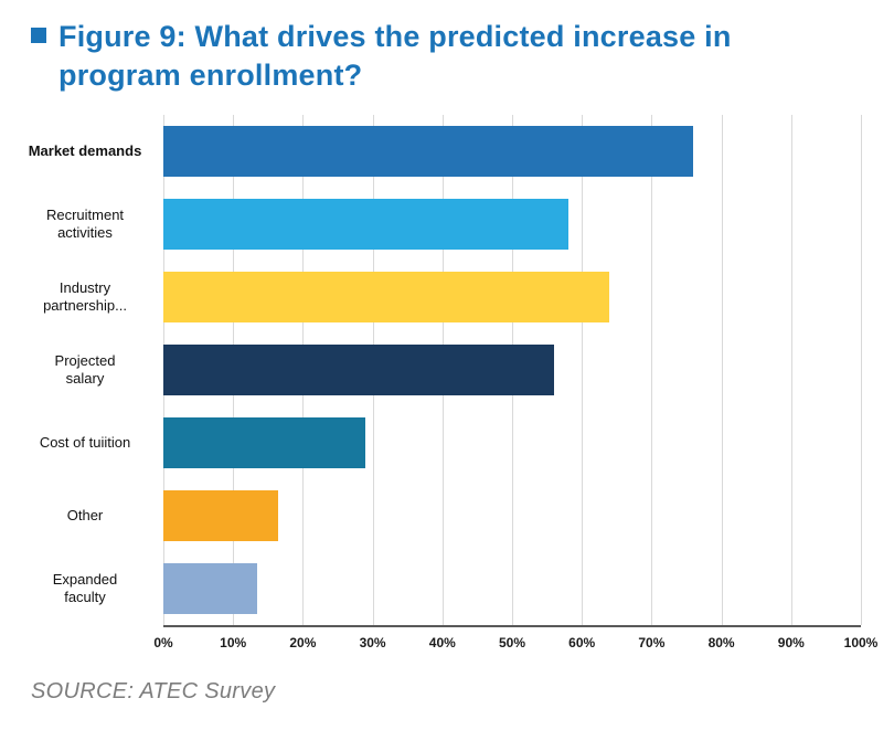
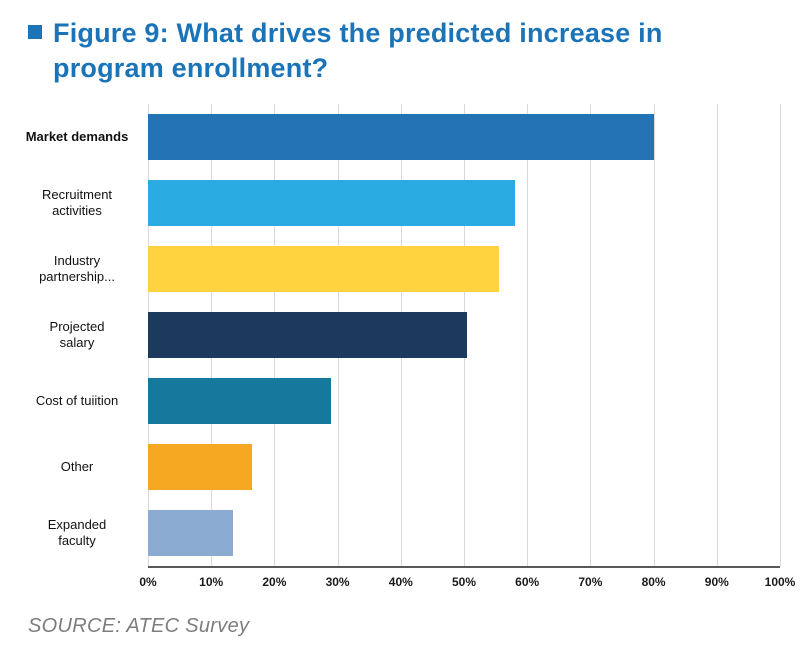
Market demands: 76% -> 80%
Industry partnership...: 64% -> 56%
Projected salary: 56% -> 50%
